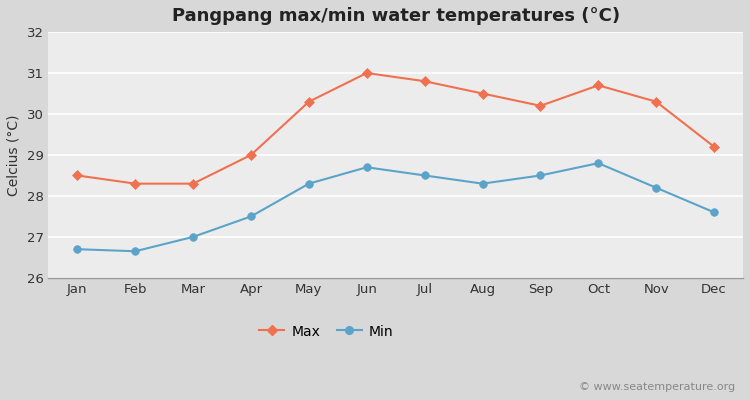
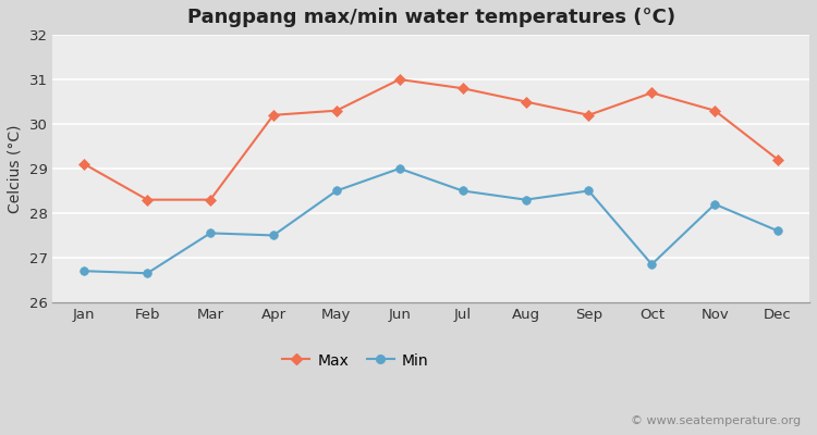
Max/Jan: 28.5 -> 29.1
Min/Mar: 27.00 -> 27.55
Max/Apr: 29.0 -> 30.2
Min/May: 28.30 -> 28.50
Min/Jun: 28.70 -> 29.00
Min/Oct: 28.80 -> 26.85
